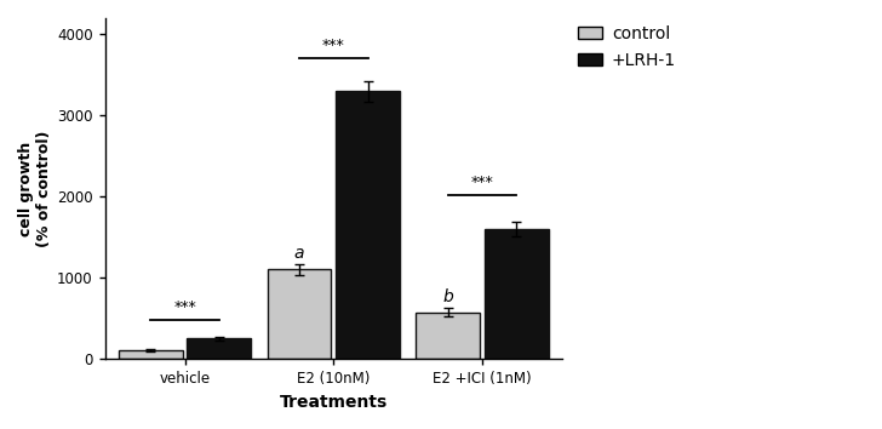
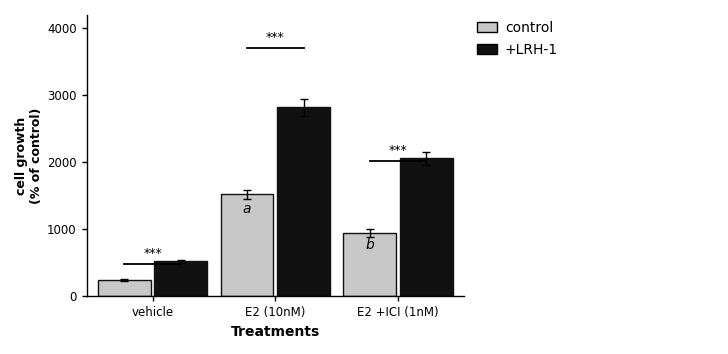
control/vehicle: 100 -> 240
+LRH-1/vehicle: 250 -> 520
control/E2 (10nM): 1100 -> 1520
+LRH-1/E2 (10nM): 3300 -> 2820
control/E2 +ICI (1nM): 580 -> 940
+LRH-1/E2 +ICI (1nM): 1600 -> 2060
